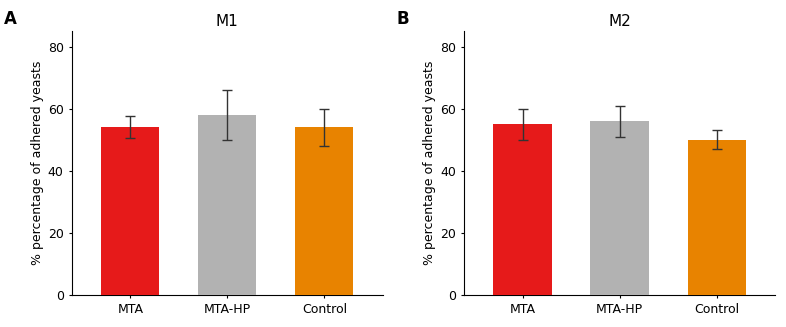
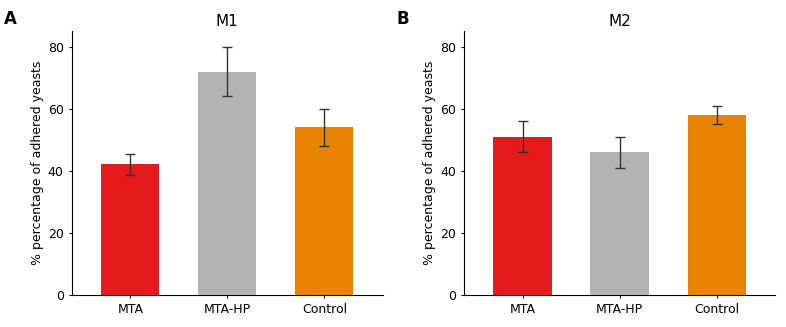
M1/MTA: 54 -> 42
M1/MTA-HP: 58 -> 72
M2/MTA: 55 -> 51
M2/MTA-HP: 56 -> 46
M2/Control: 50 -> 58
